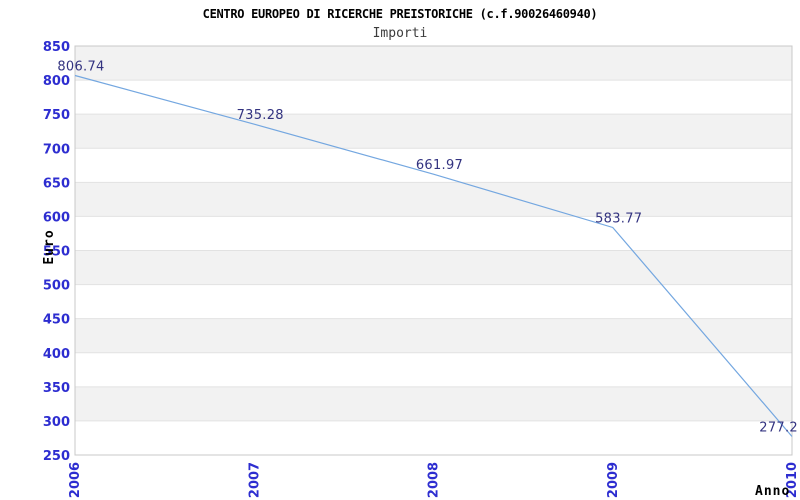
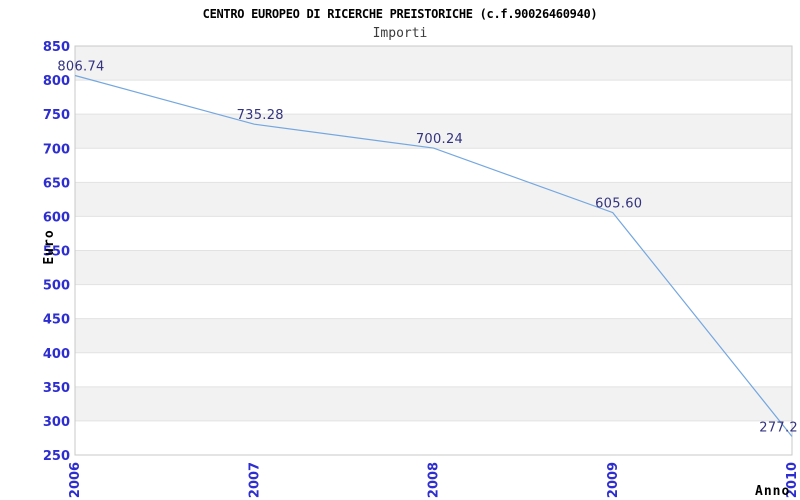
2008: 661.97 -> 700.24
2009: 583.77 -> 605.60
